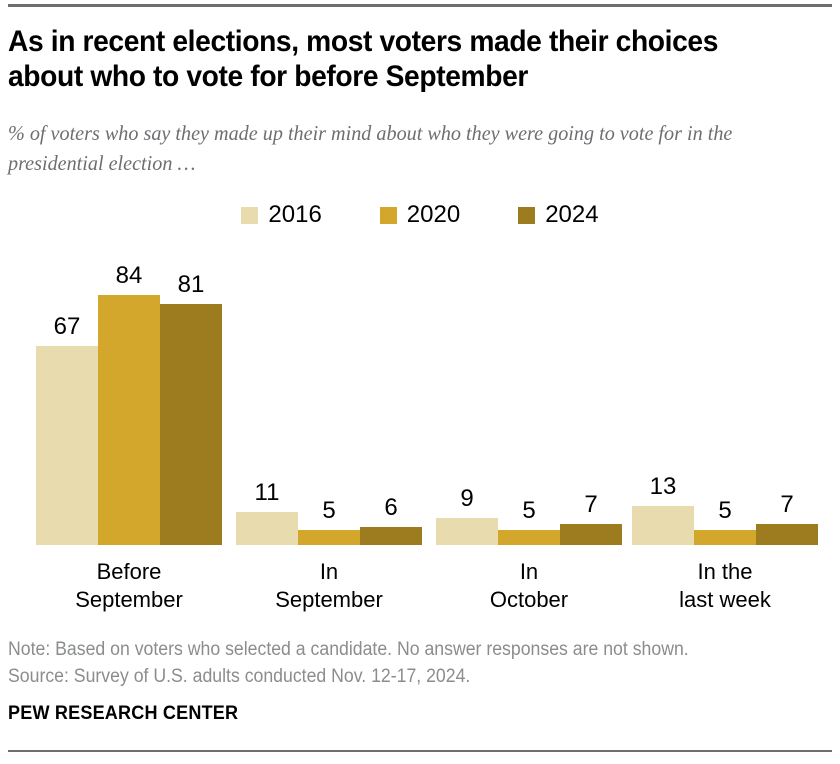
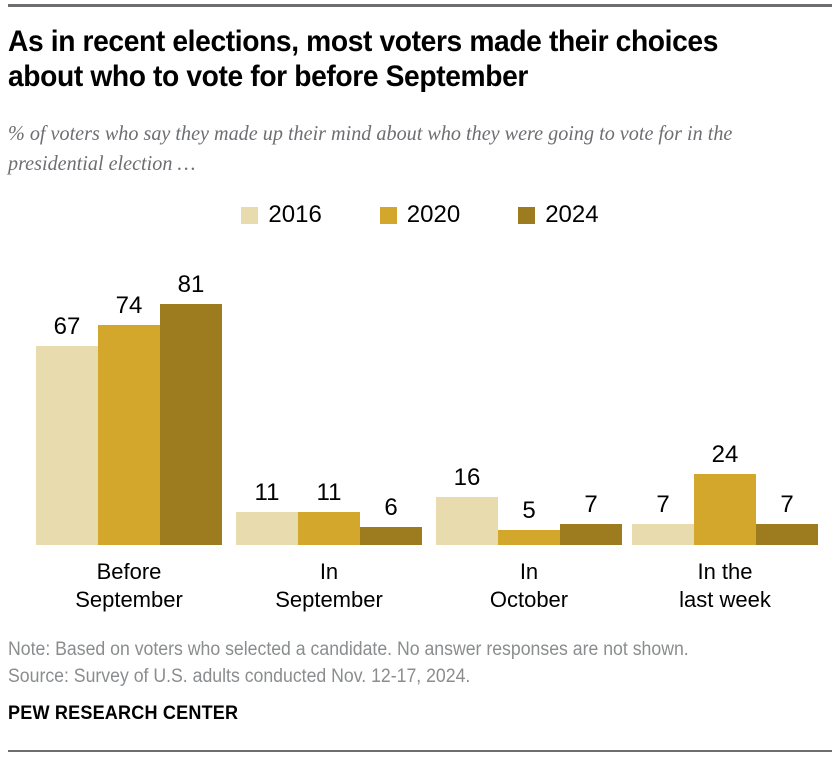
2020/Before September: 84 -> 74
2020/In September: 5 -> 11
2016/In October: 9 -> 16
2016/In the last week: 13 -> 7
2020/In the last week: 5 -> 24
